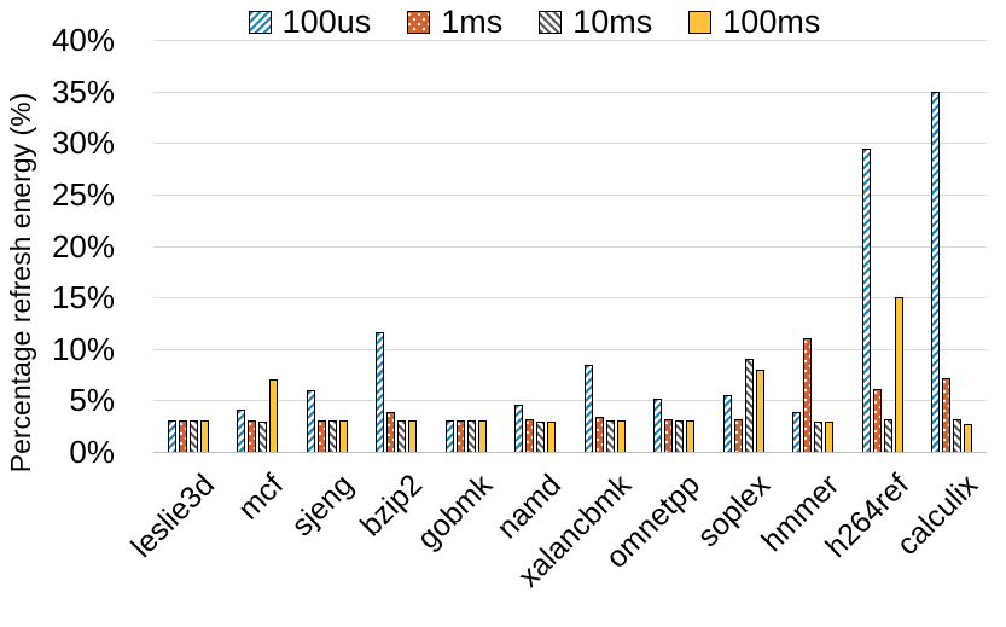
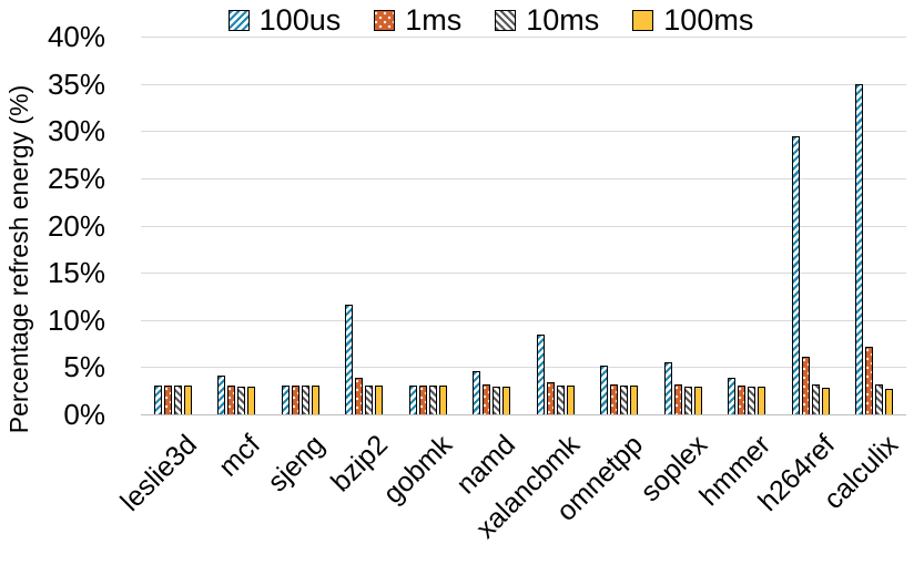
100ms/mcf: 7% -> 3%
100us/sjeng: 6% -> 3%
10ms/soplex: 9% -> 3%
100ms/soplex: 8% -> 3%
1ms/hmmer: 11% -> 3%
100ms/h264ref: 15% -> 3%
